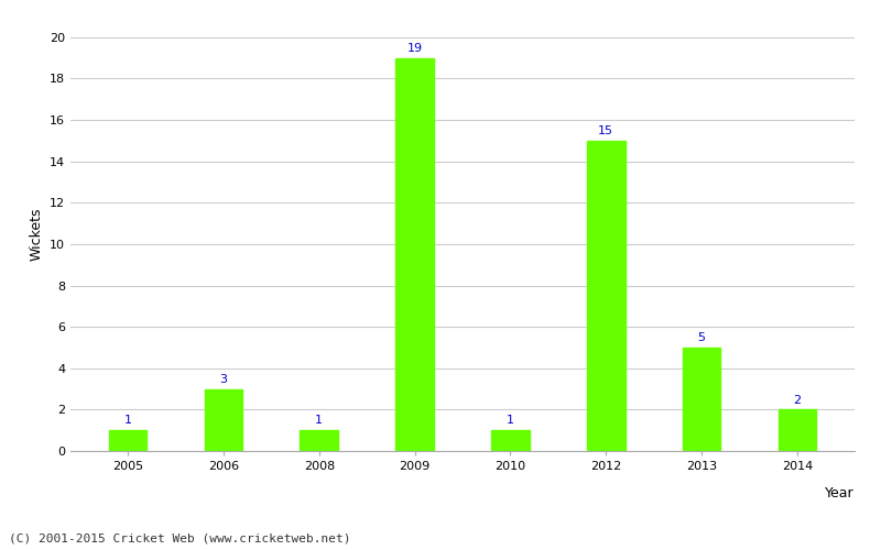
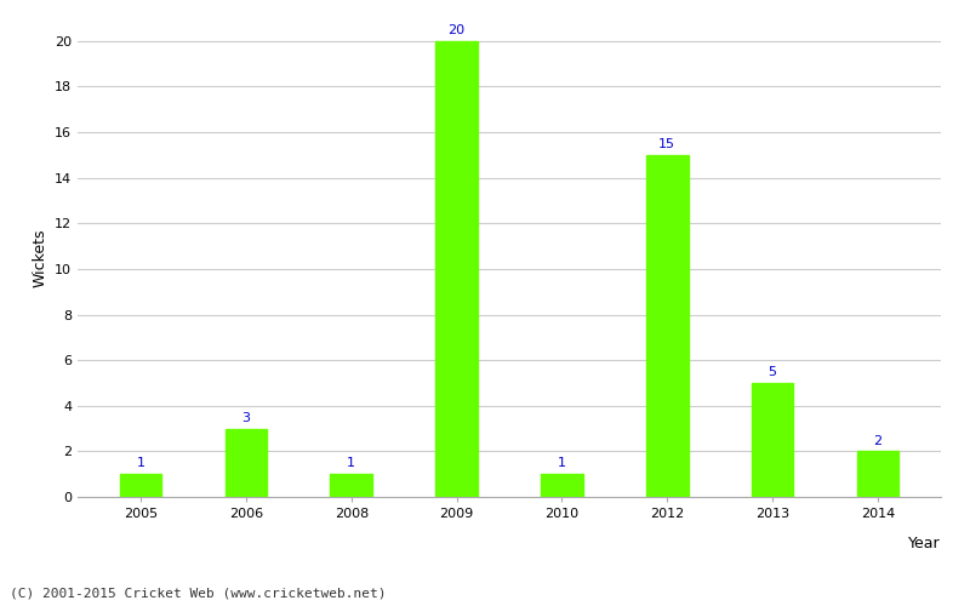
2009: 19 -> 20
